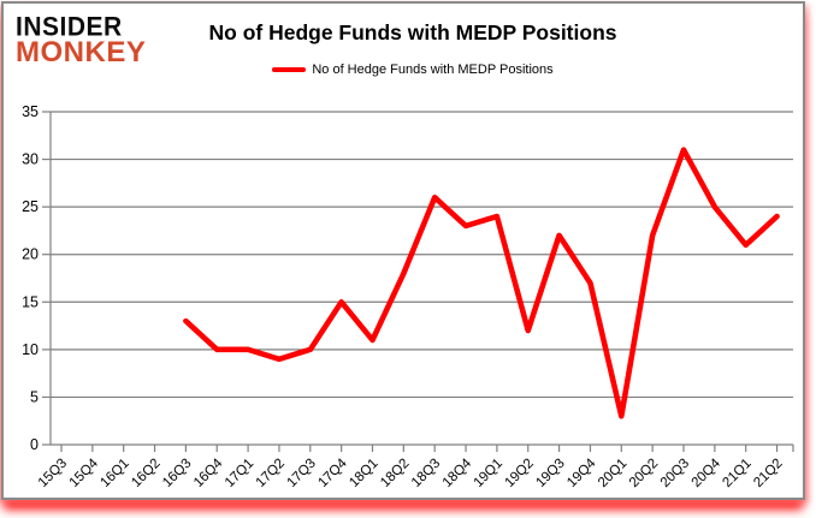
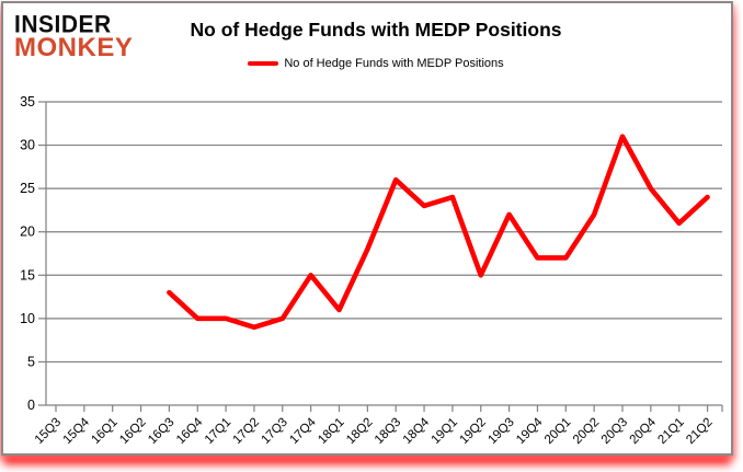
19Q2: 12 -> 15
20Q1: 3 -> 17
